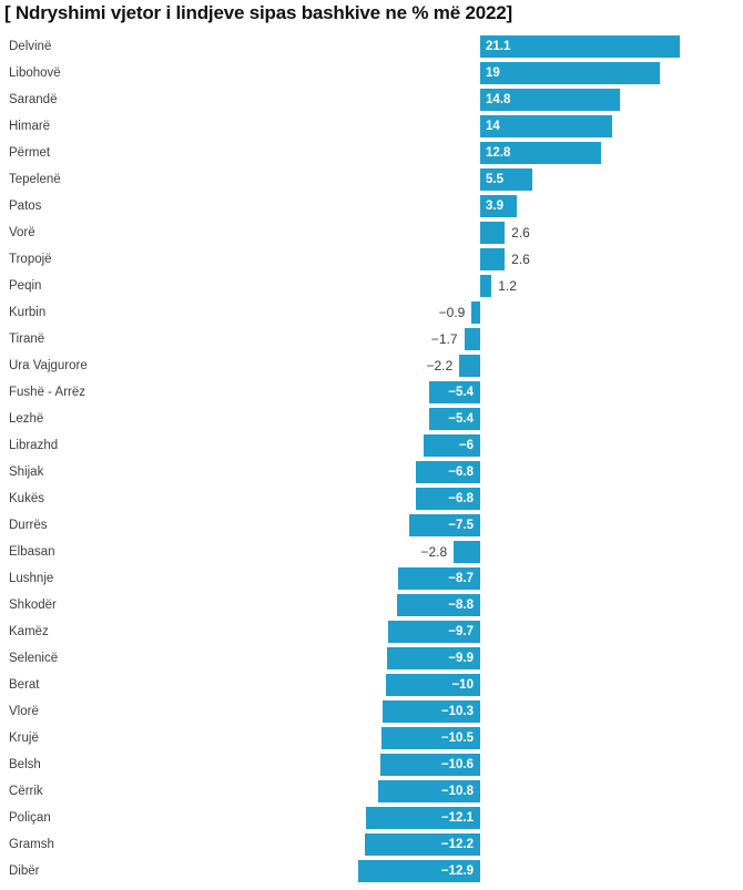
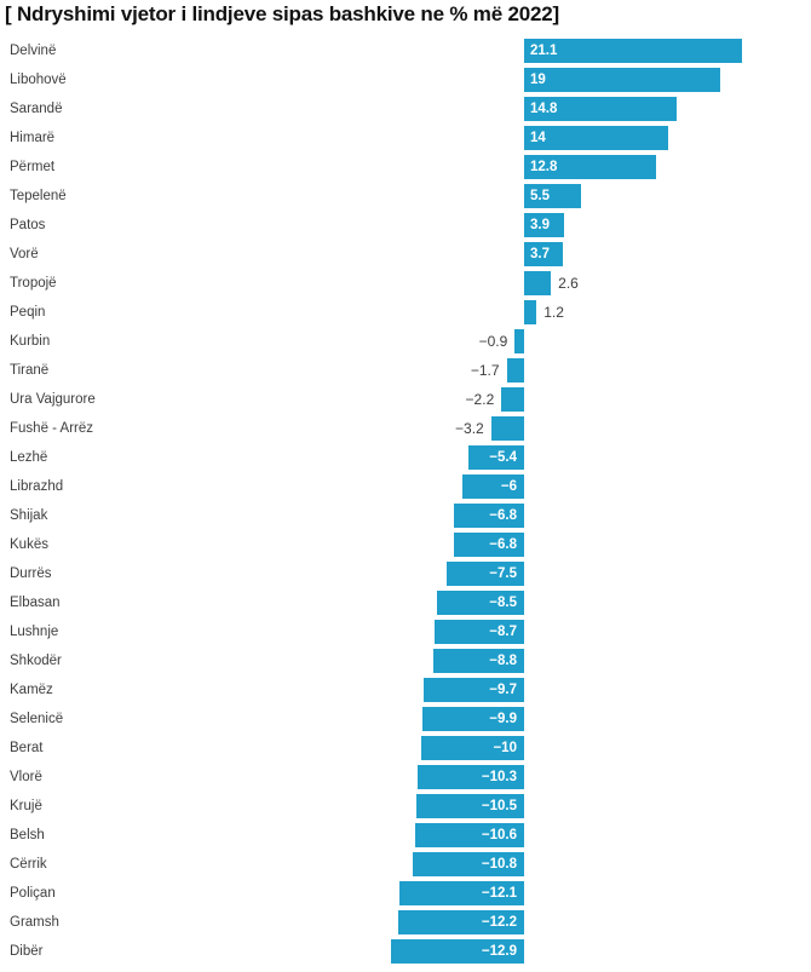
Vorë: 2.6 -> 3.7
Fushë - Arrëz: −5.4 -> −3.2
Elbasan: −2.8 -> −8.5
